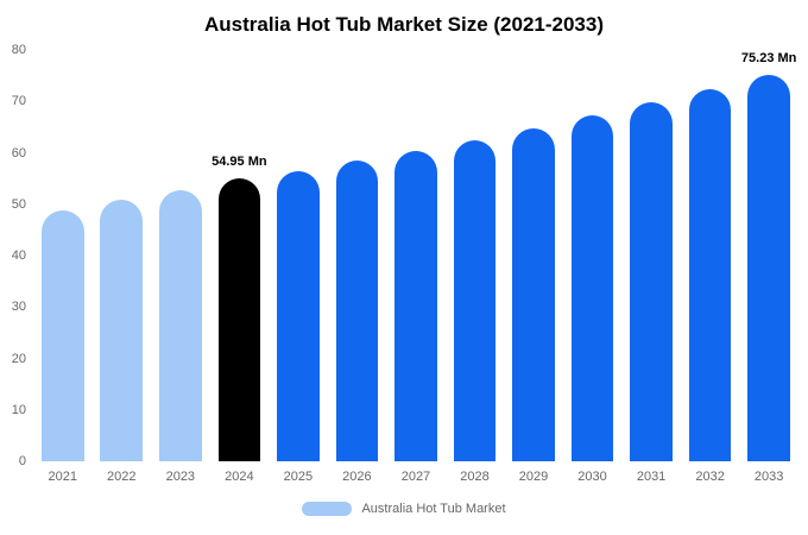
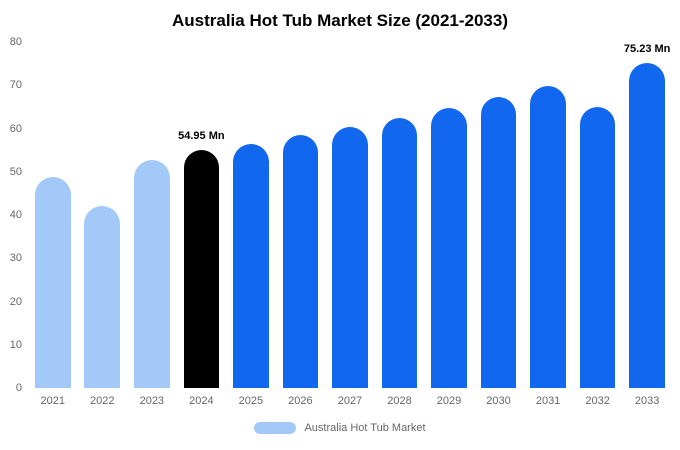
2022: 51 -> 42
2032: 72 -> 65
